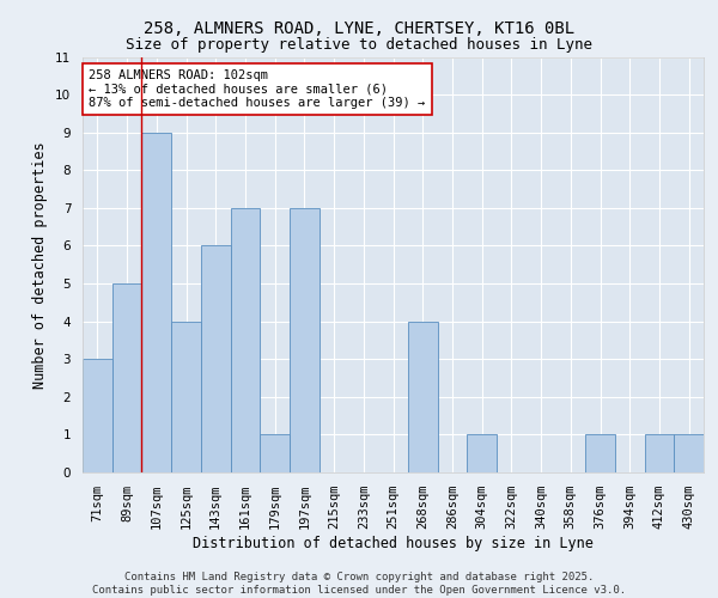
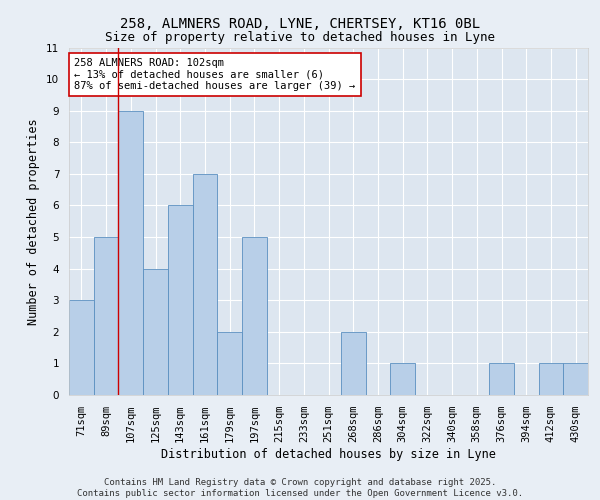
179sqm: 1 -> 2
197sqm: 7 -> 5
268sqm: 4 -> 2
